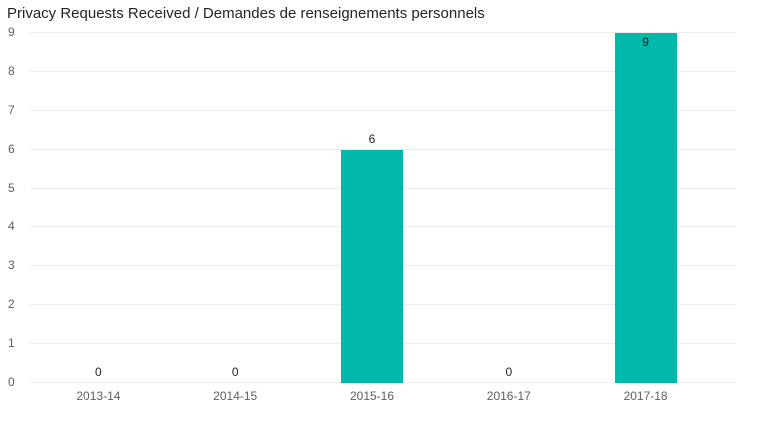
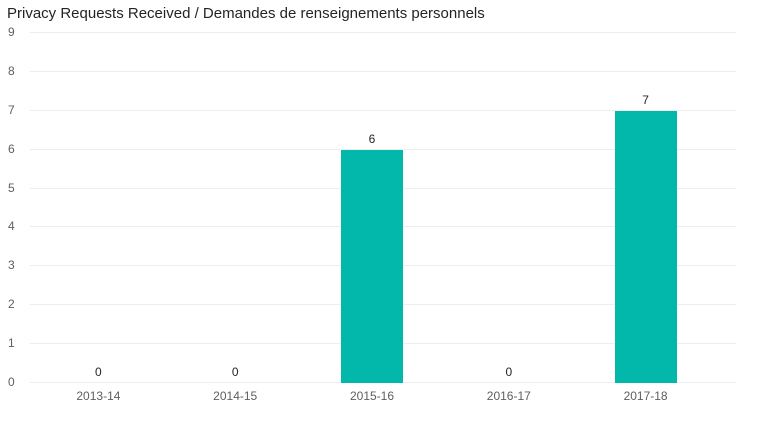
2017-18: 9 -> 7
